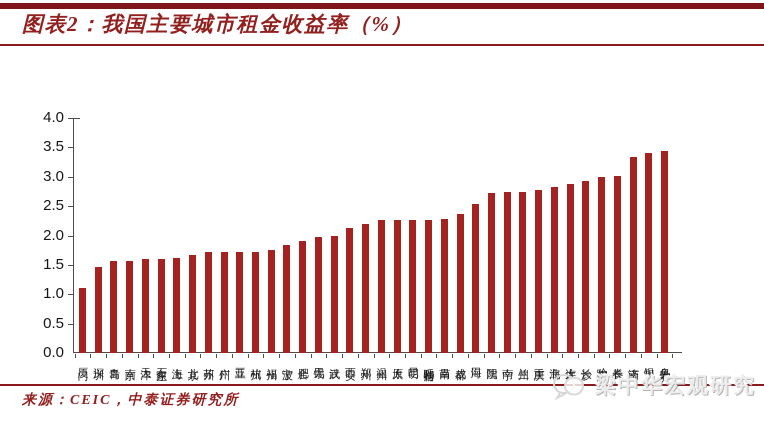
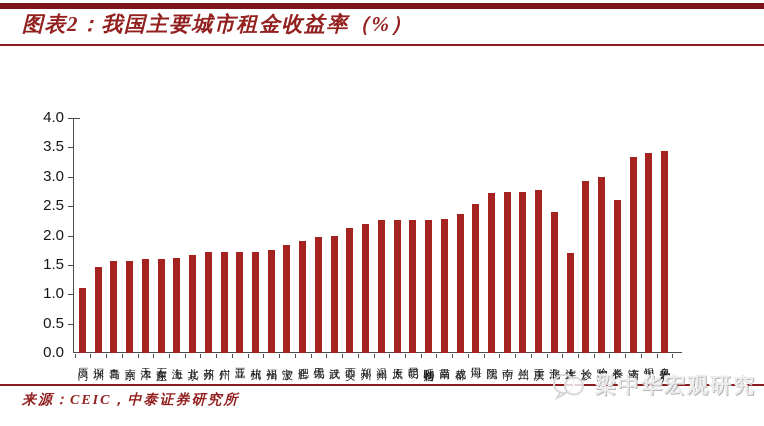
北海: 2.8 -> 2.4
大连: 2.9 -> 1.7
长春: 3.0 -> 2.6
